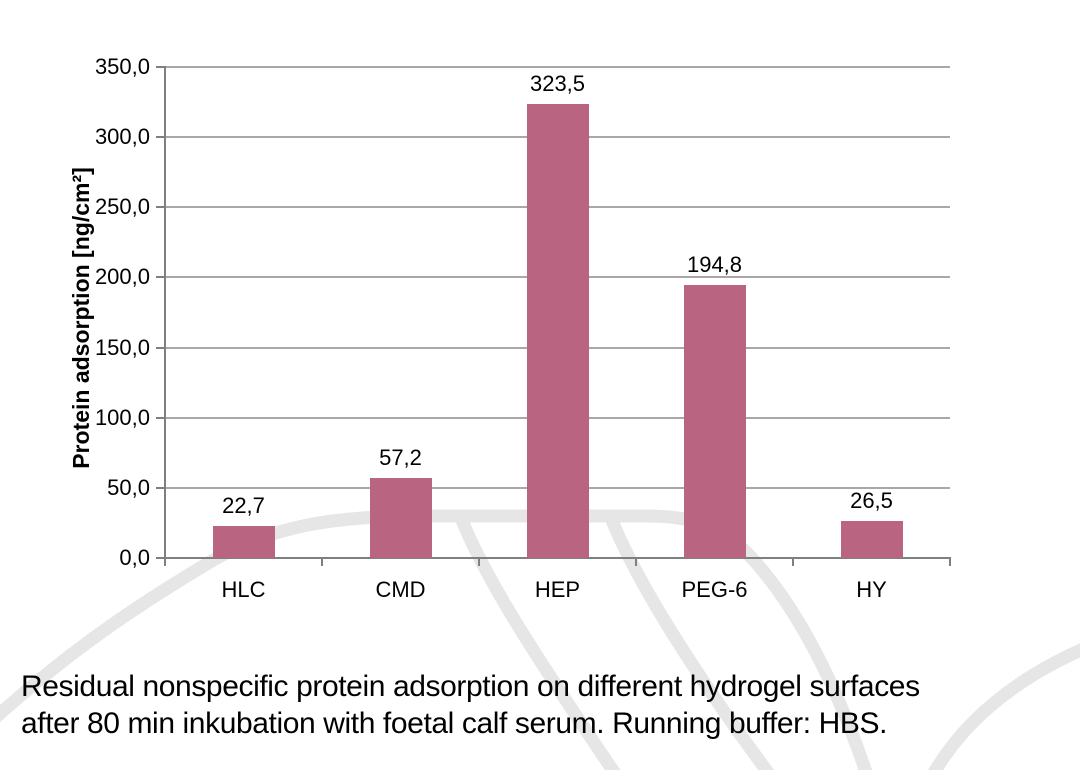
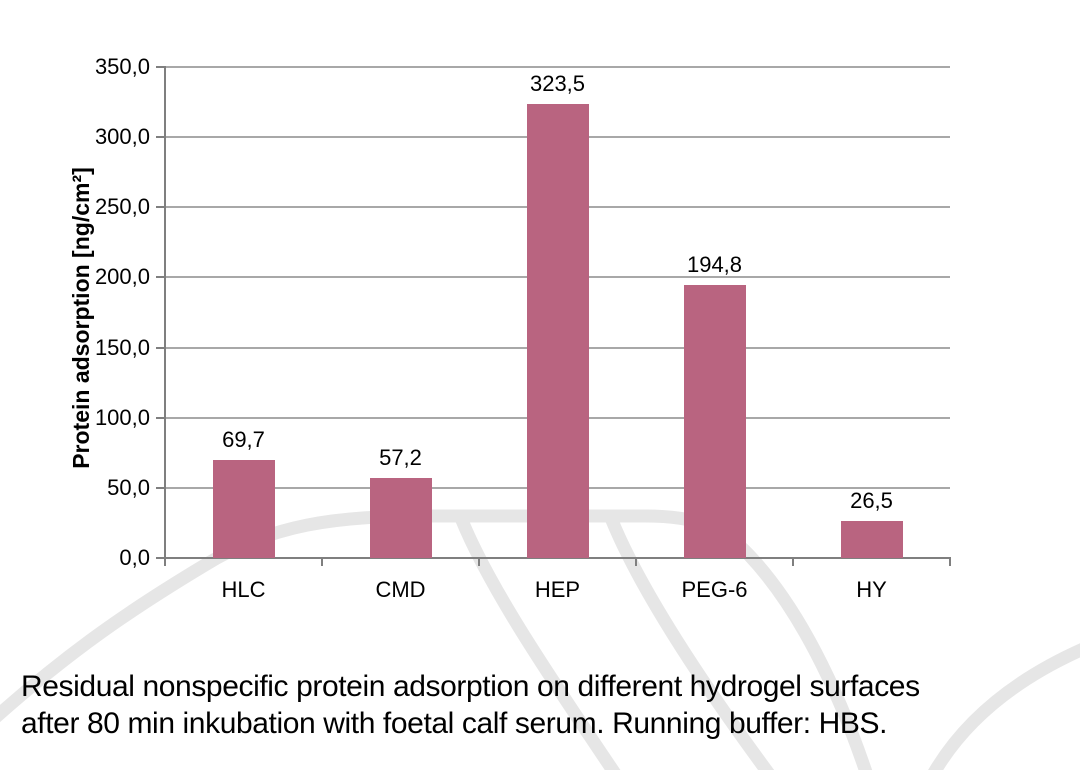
HLC: 22,7 -> 69,7
